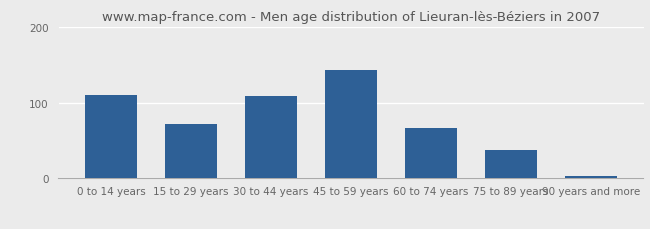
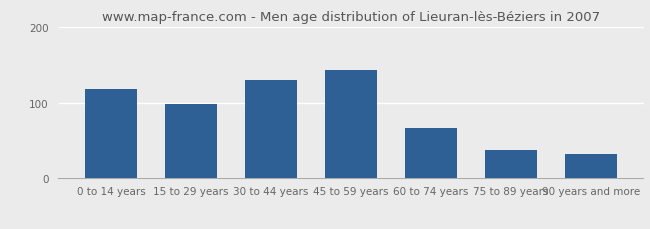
0 to 14 years: 110 -> 118
15 to 29 years: 72 -> 98
30 to 44 years: 108 -> 130
90 years and more: 3 -> 32
